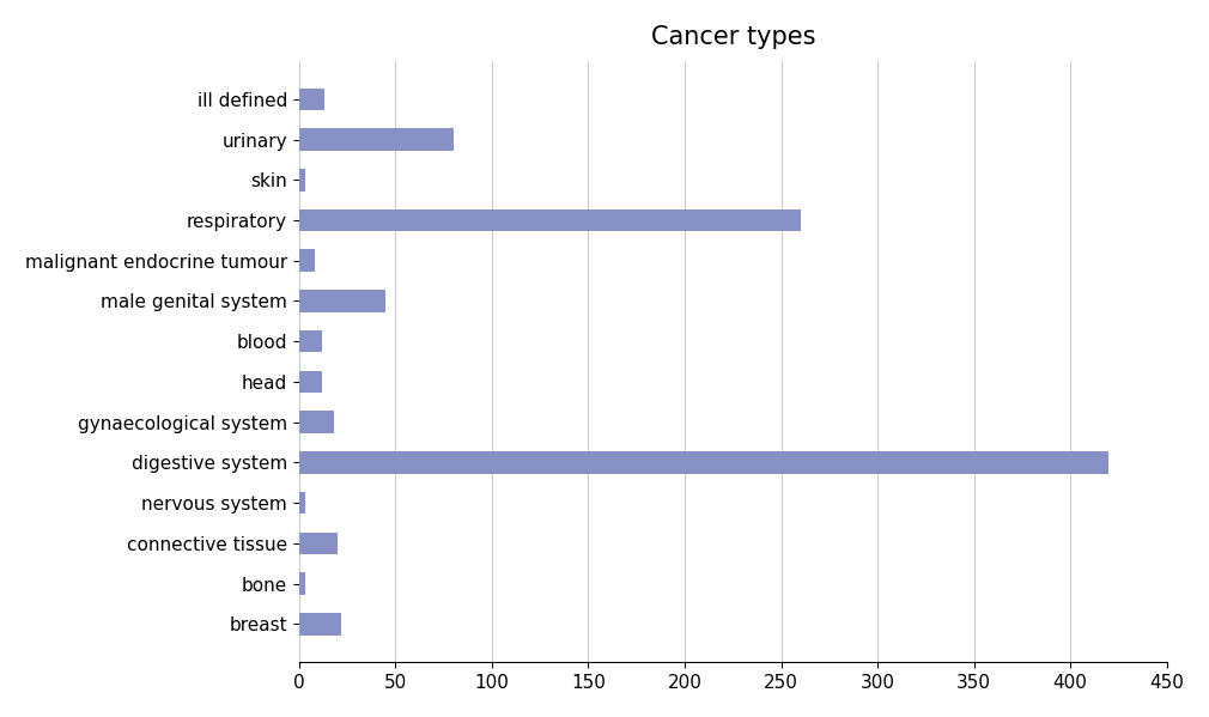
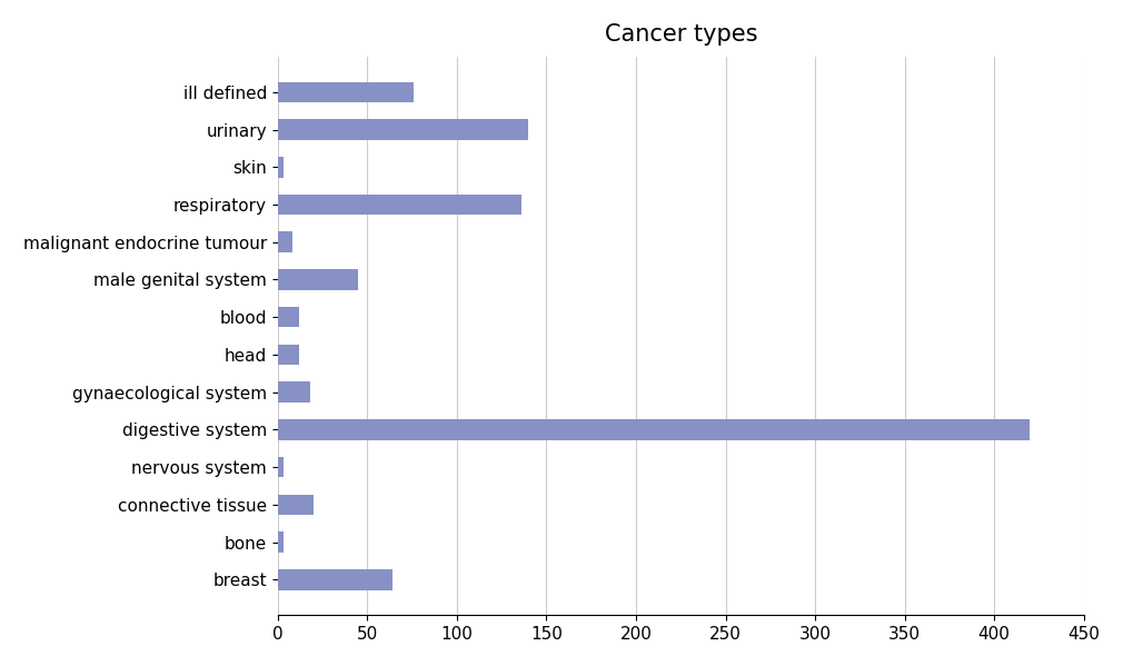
ill defined: 13 -> 76
urinary: 80 -> 140
respiratory: 260 -> 136
breast: 22 -> 64
